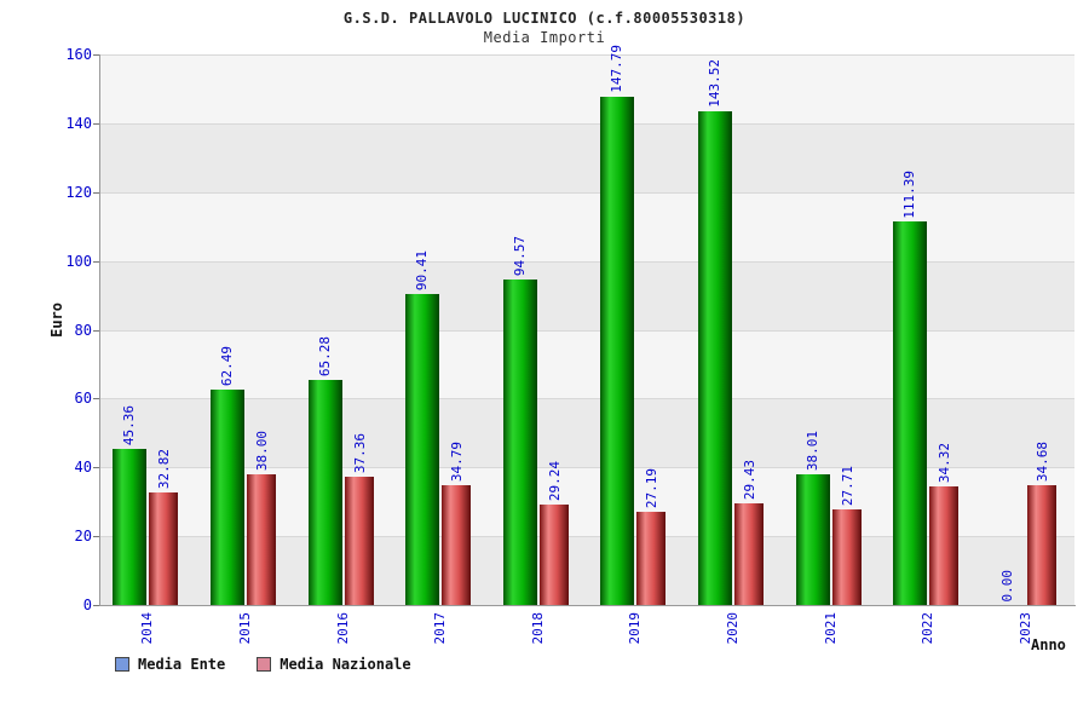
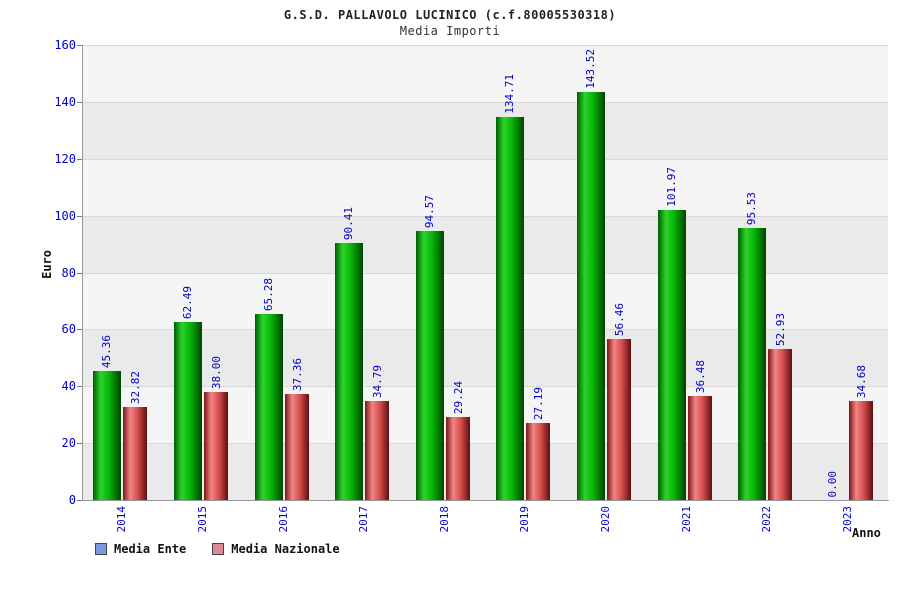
Media Ente/2019: 147.79 -> 134.71
Media Nazionale/2020: 29.43 -> 56.46
Media Ente/2021: 38.01 -> 101.97
Media Nazionale/2021: 27.71 -> 36.48
Media Ente/2022: 111.39 -> 95.53
Media Nazionale/2022: 34.32 -> 52.93
